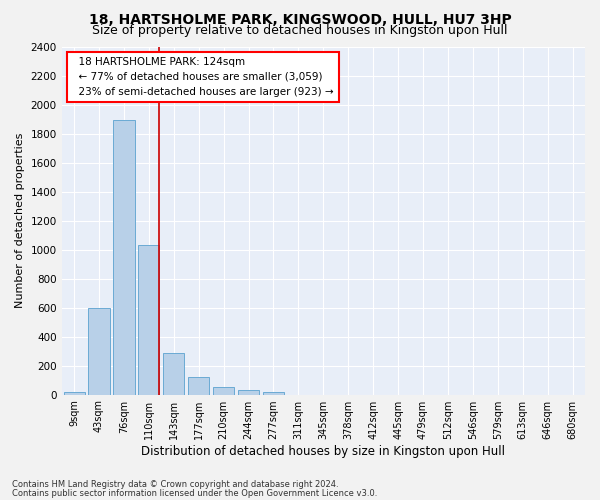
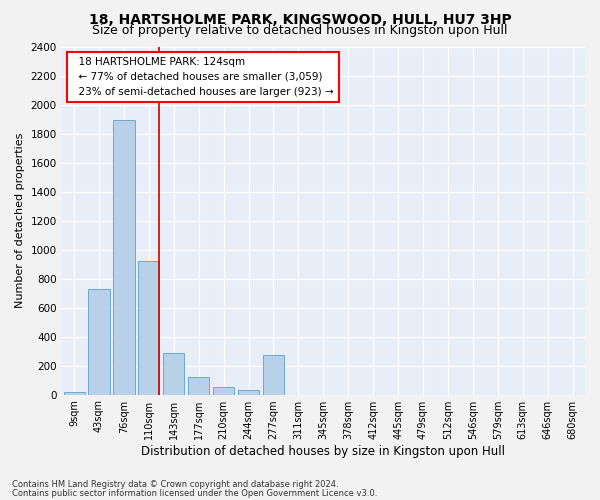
43sqm: 600 -> 730
110sqm: 1030 -> 920
277sqm: 20 -> 270
